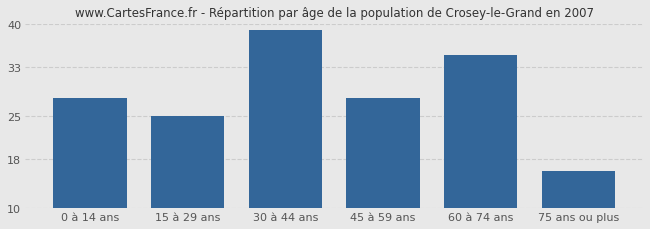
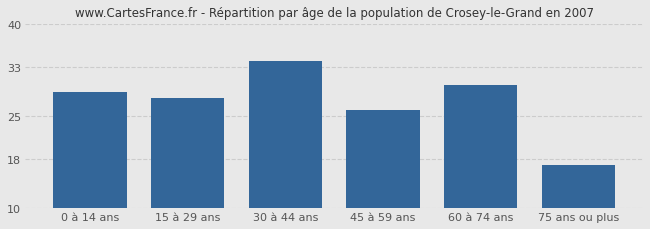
0 à 14 ans: 28 -> 29
15 à 29 ans: 25 -> 28
30 à 44 ans: 39 -> 34
45 à 59 ans: 28 -> 26
60 à 74 ans: 35 -> 30
75 ans ou plus: 16 -> 17
